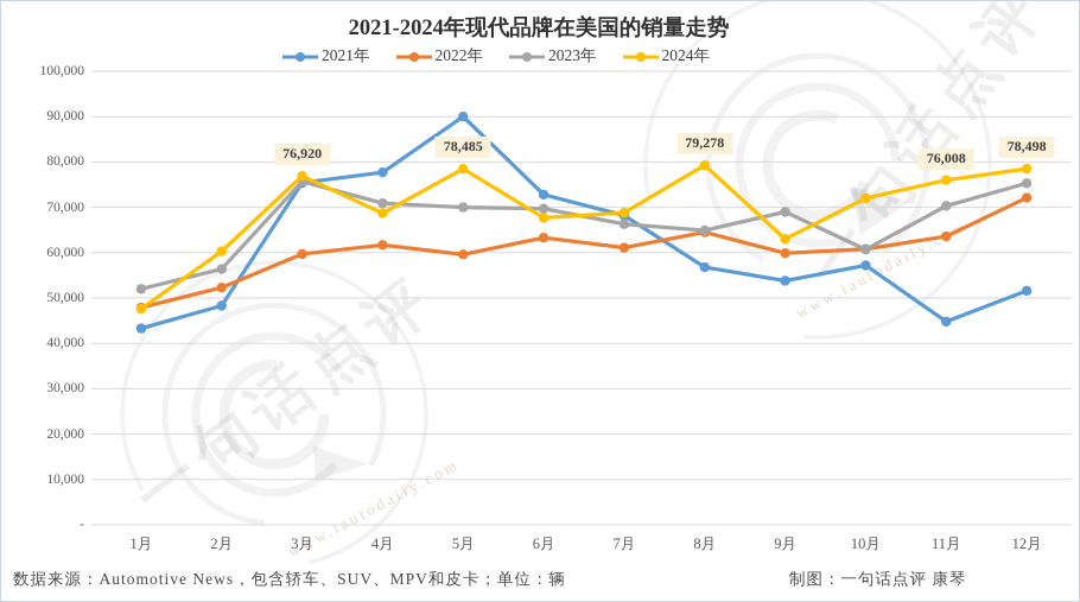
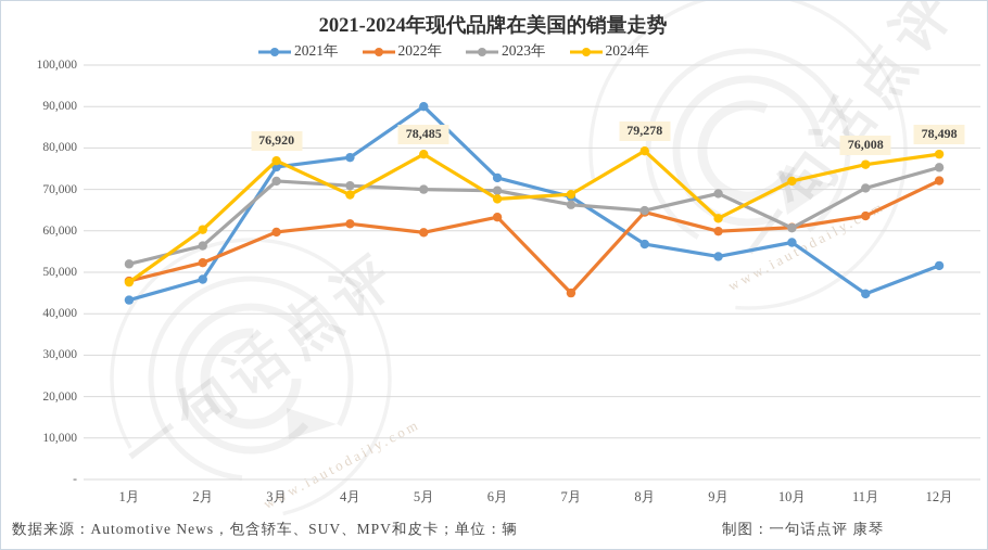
2023年/3月: 76000 -> 72000
2022年/7月: 61000 -> 45000
